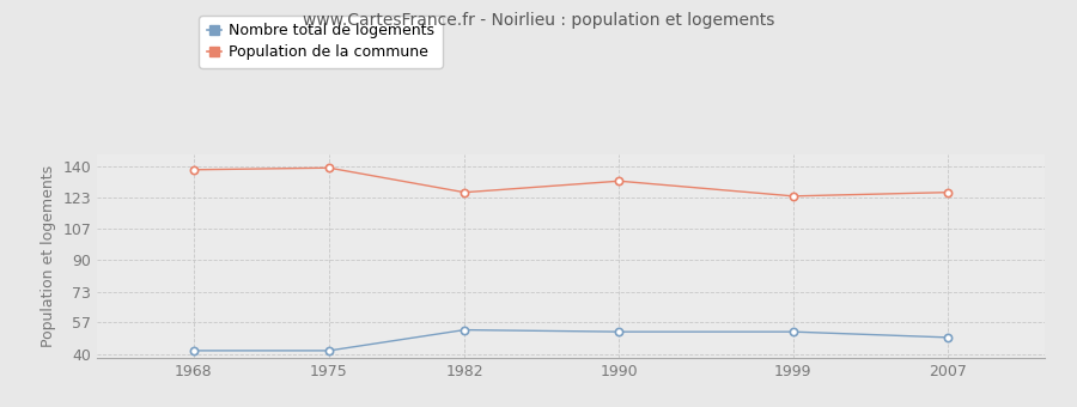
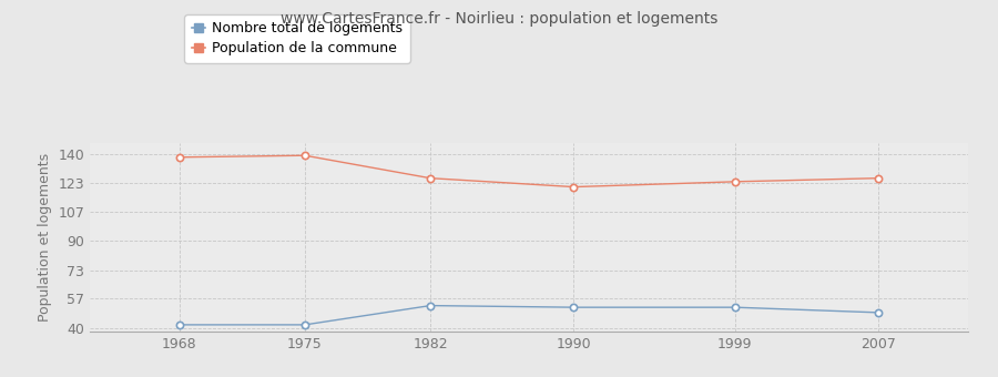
Population de la commune/1990: 132 -> 121
